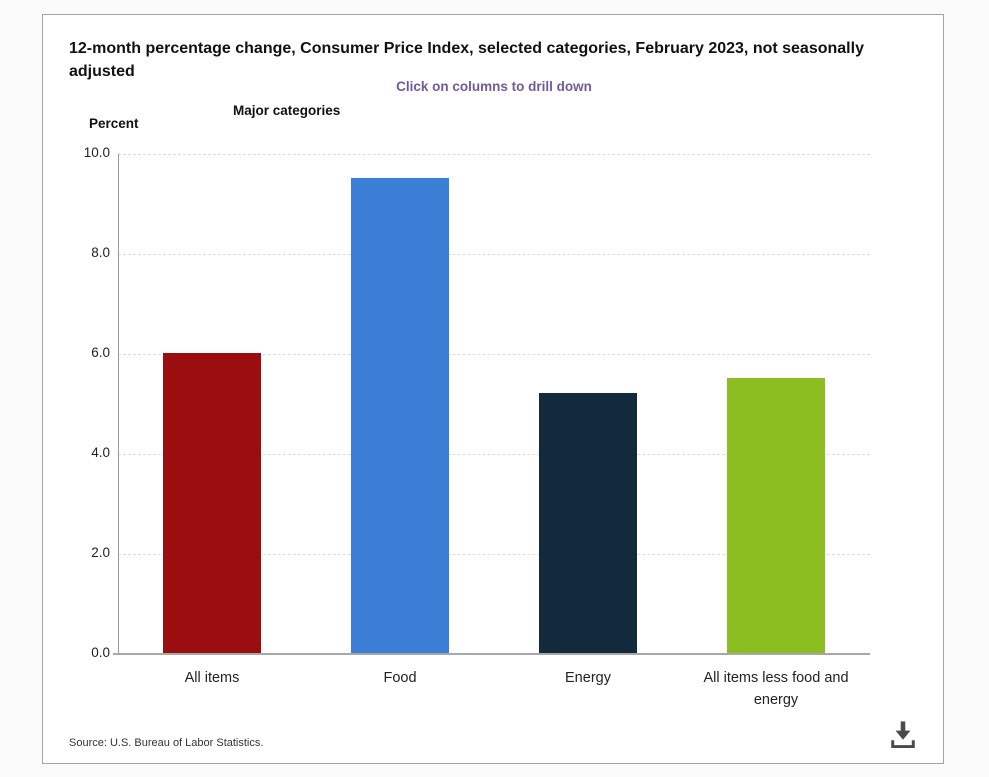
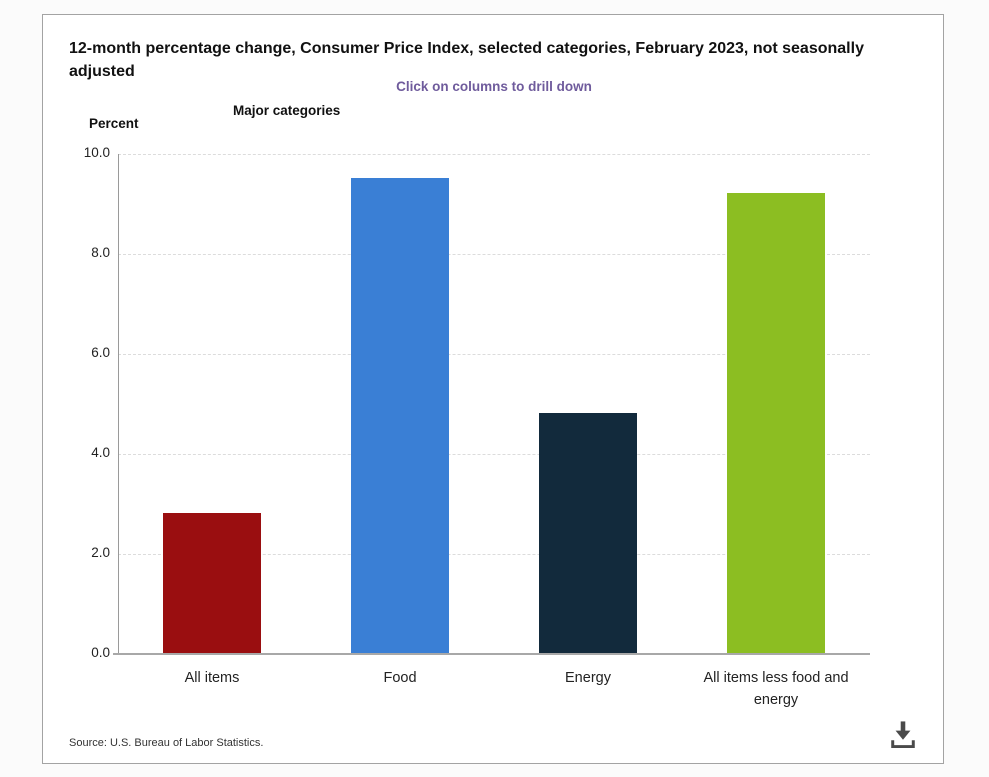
All items: 6.0 -> 2.8
Energy: 5.2 -> 4.8
All items less food and energy: 5.5 -> 9.2
